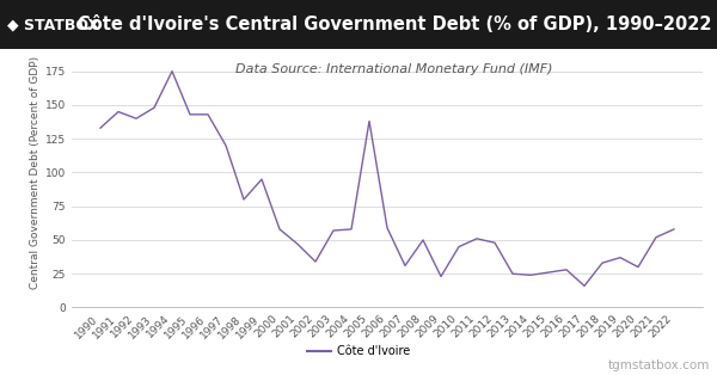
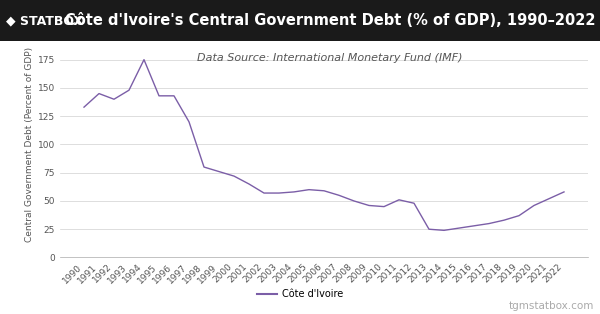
1999: 95 -> 76
2000: 58 -> 72
2001: 47 -> 65
2002: 34 -> 57
2005: 138 -> 60
2007: 31 -> 55
2009: 23 -> 46
2017: 16 -> 30
2020: 30 -> 46
